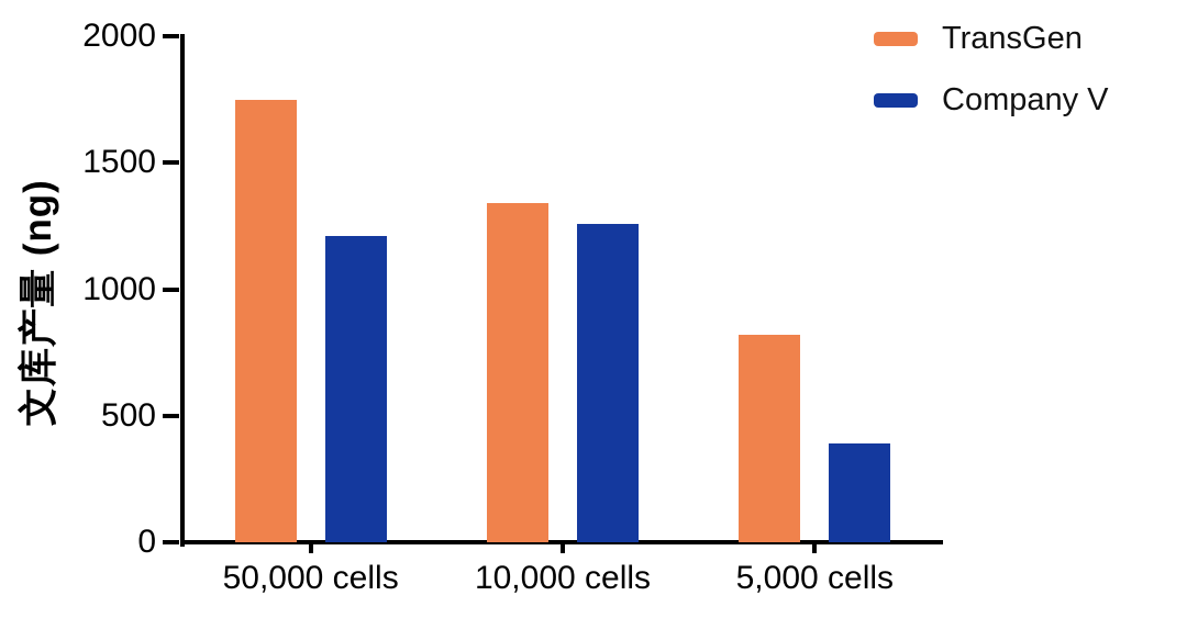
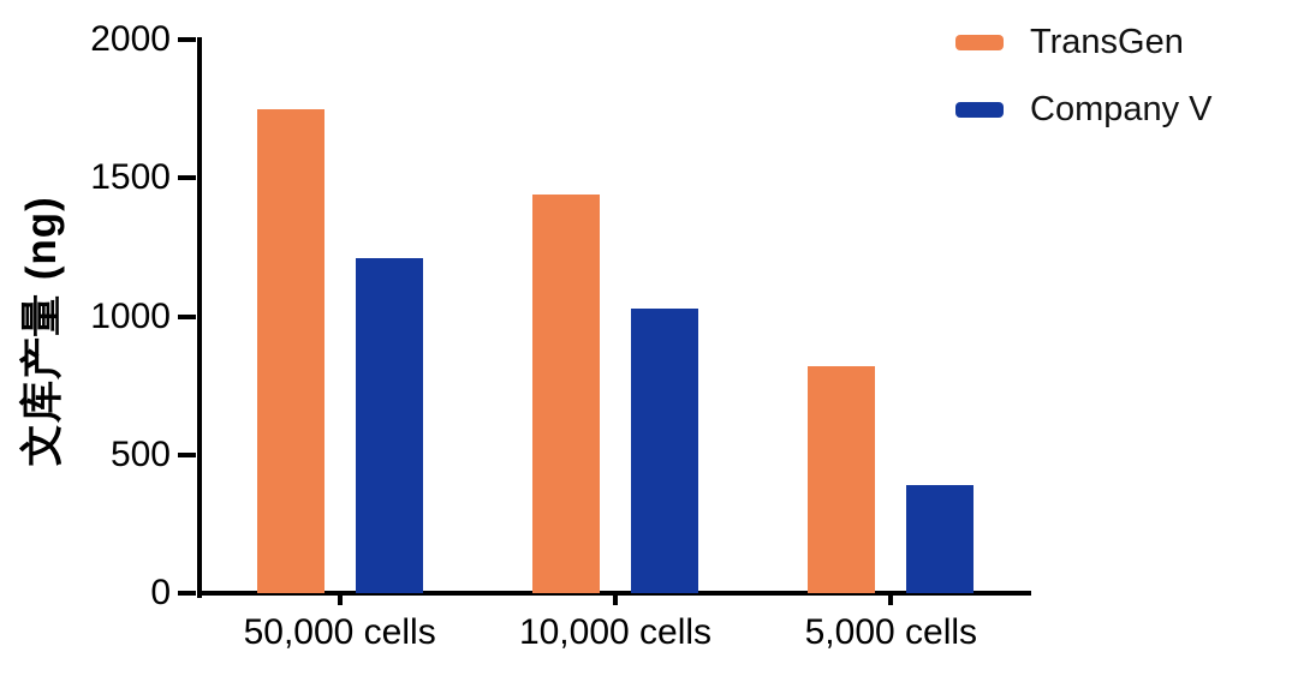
TransGen/10,000 cells: 1340 -> 1440
Company V/10,000 cells: 1260 -> 1030
